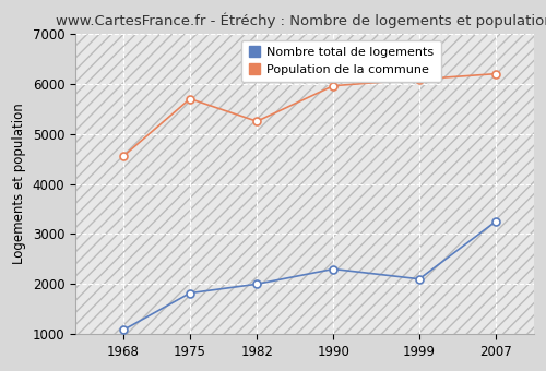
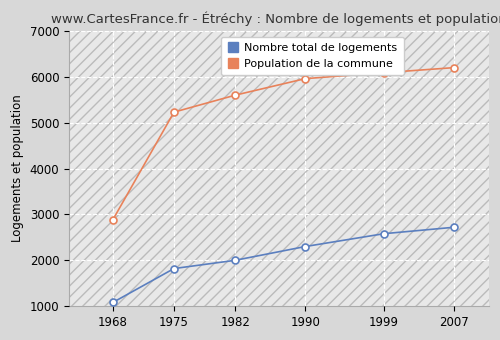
Population de la commune/1968: 4550 -> 2880
Population de la commune/1975: 5700 -> 5230
Population de la commune/1982: 5250 -> 5600
Nombre total de logements/1999: 2100 -> 2580
Nombre total de logements/2007: 3250 -> 2720
